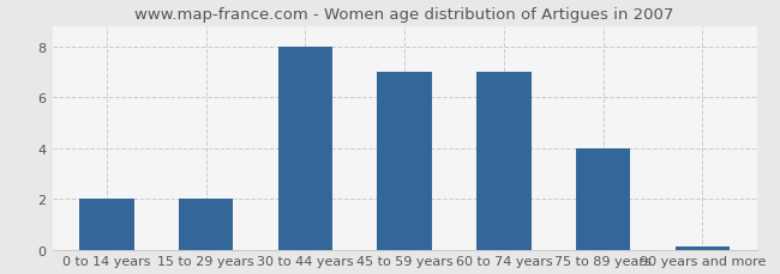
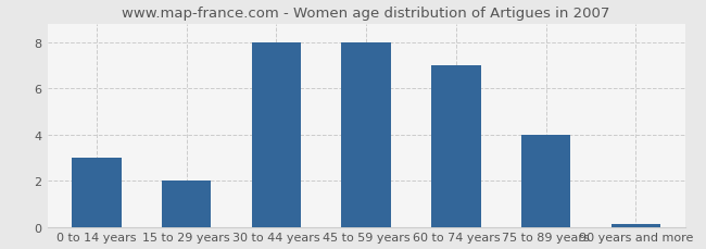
0 to 14 years: 2.0 -> 3.0
45 to 59 years: 7.0 -> 8.0
